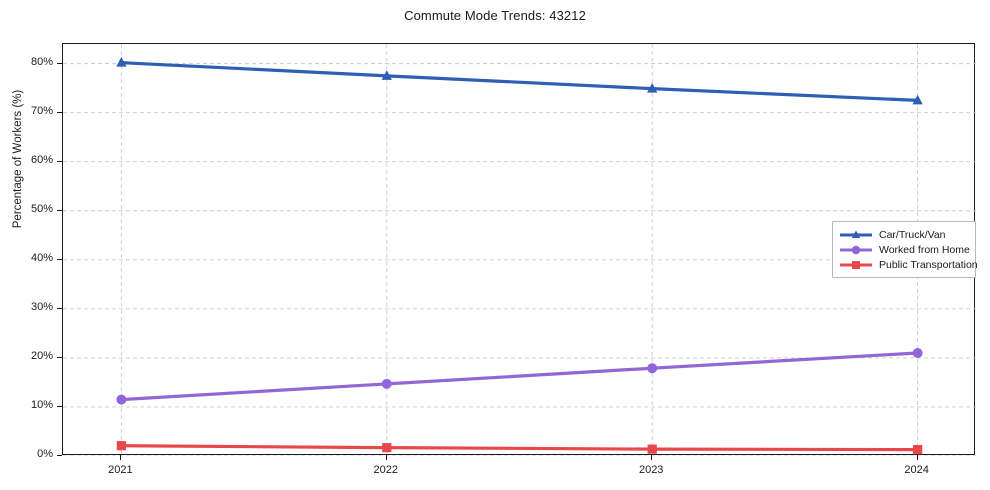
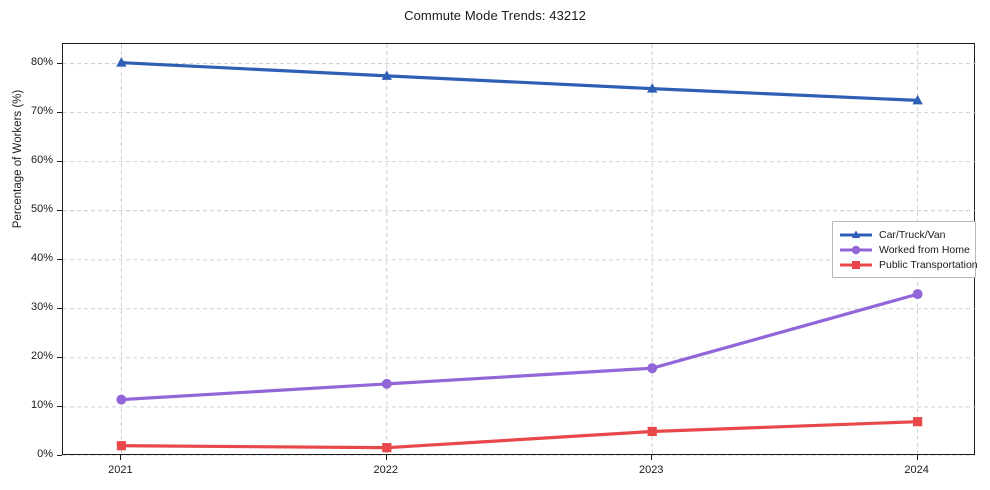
Public Transportation/2023: 1% -> 5%
Worked from Home/2024: 21% -> 33%
Public Transportation/2024: 1% -> 7%
